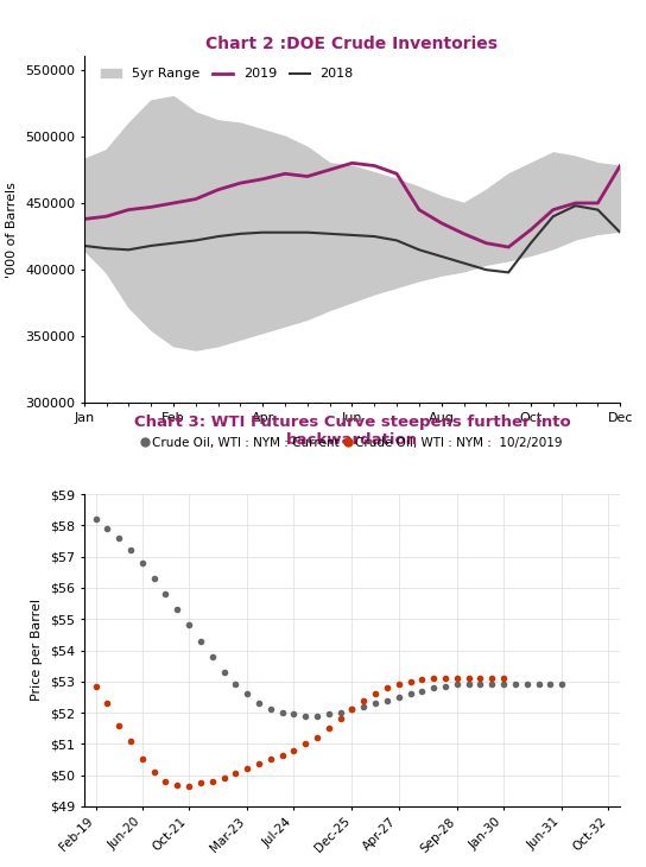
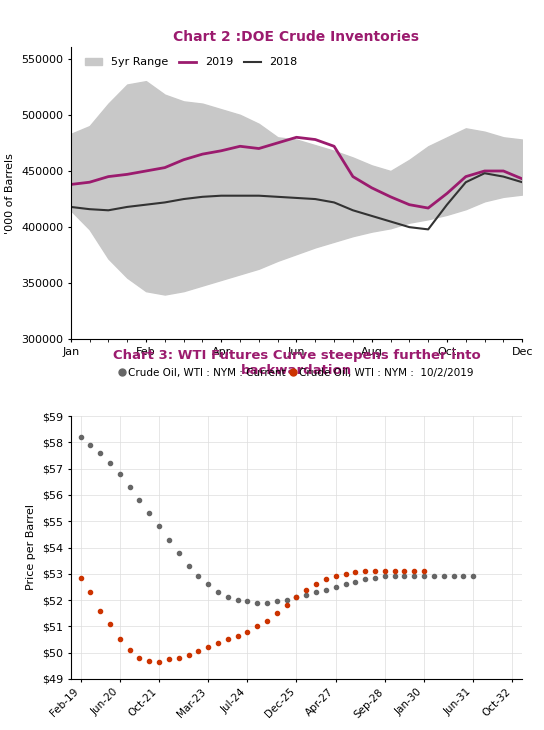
Chart 2 :DOE Crude Inventories/2019/Dec: 478000 -> 443000
Chart 2 :DOE Crude Inventories/2018/Dec: 428000 -> 440000
